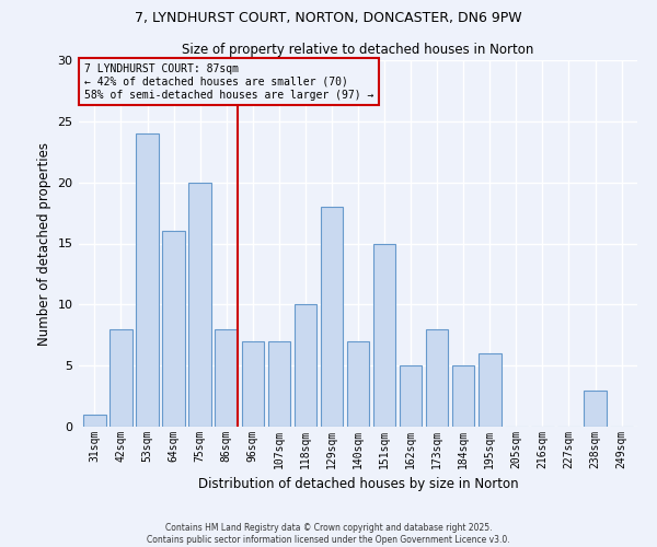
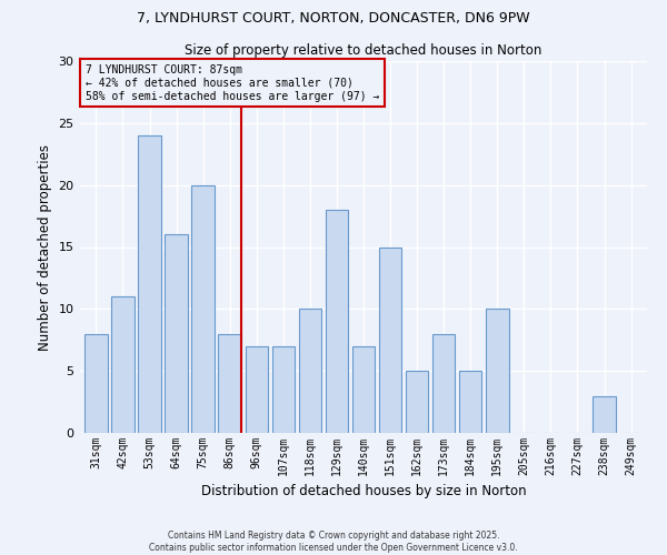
31sqm: 1 -> 8
42sqm: 8 -> 11
195sqm: 6 -> 10
